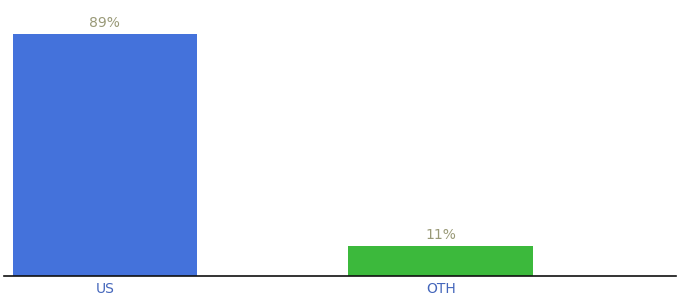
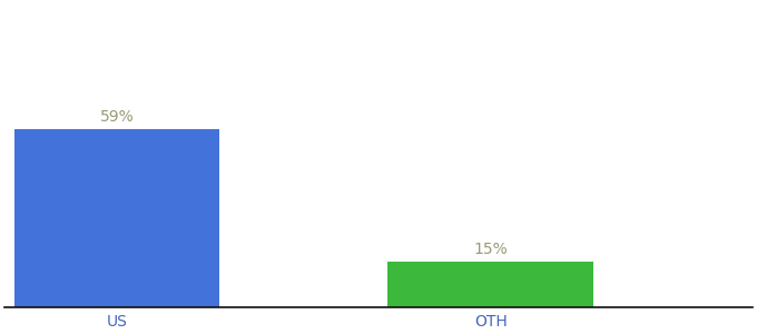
US: 89% -> 59%
OTH: 11% -> 15%
